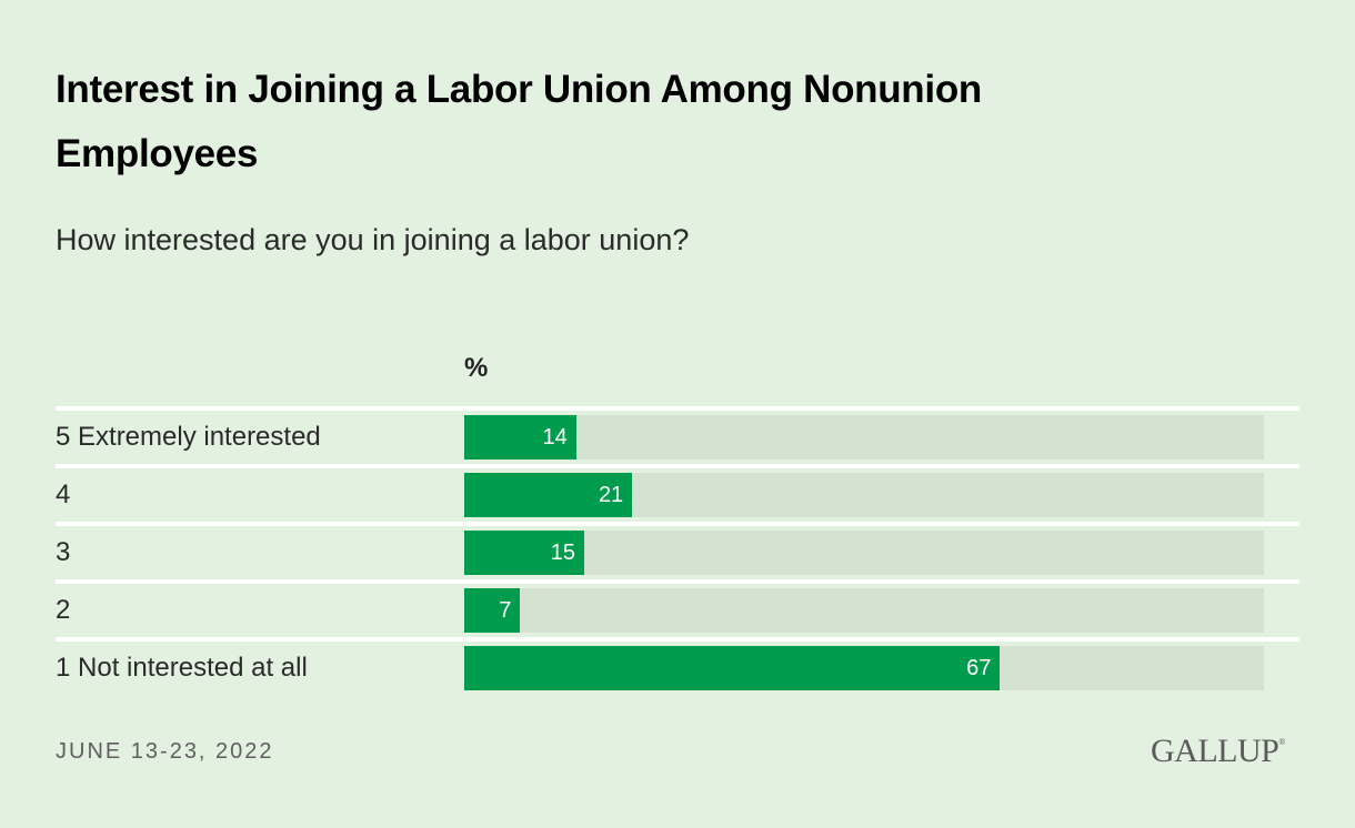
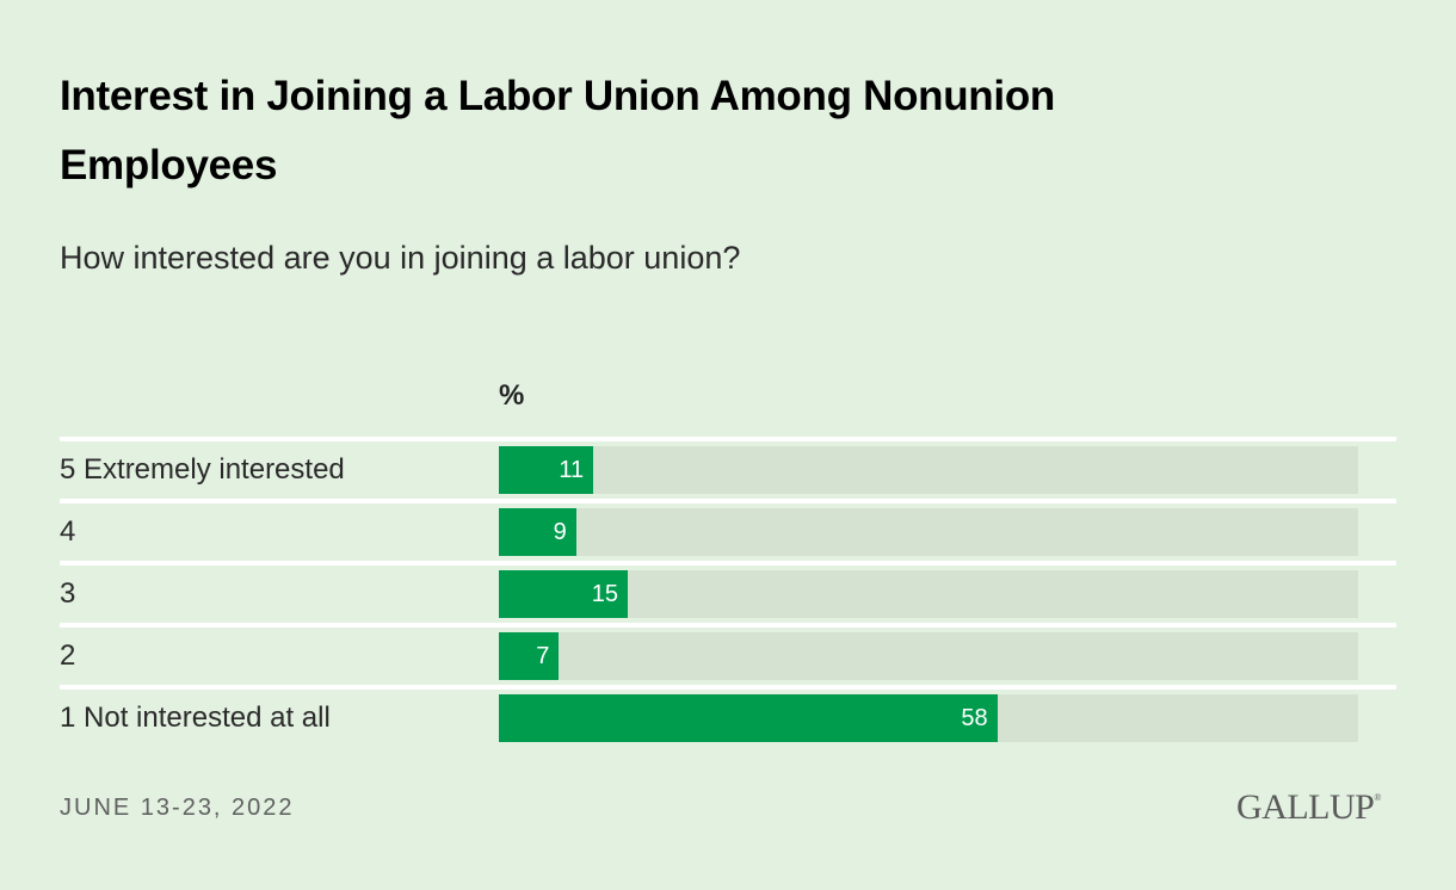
5 Extremely interested: 14 -> 11
4: 21 -> 9
1 Not interested at all: 67 -> 58
